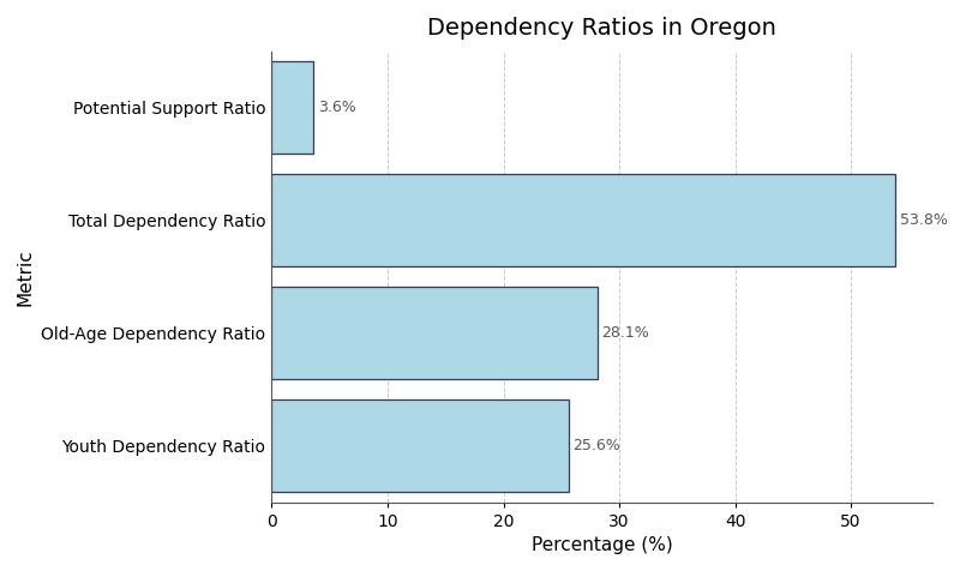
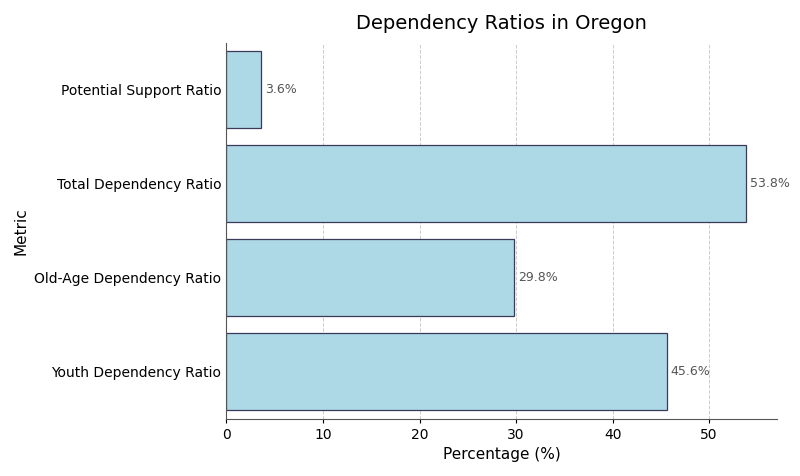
Old-Age Dependency Ratio: 28.1% -> 29.8%
Youth Dependency Ratio: 25.6% -> 45.6%
